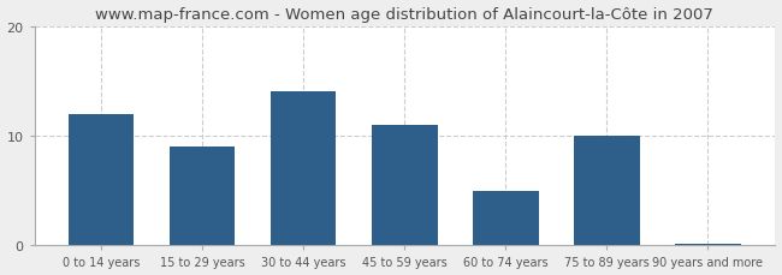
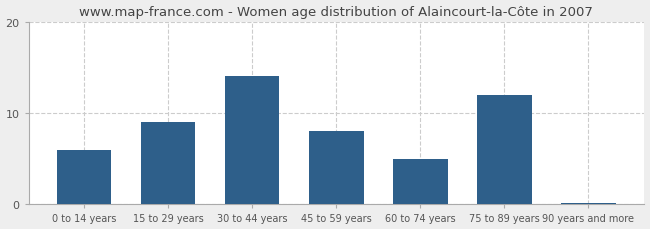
0 to 14 years: 12.0 -> 6.0
45 to 59 years: 11.0 -> 8.0
75 to 89 years: 10.0 -> 12.0
